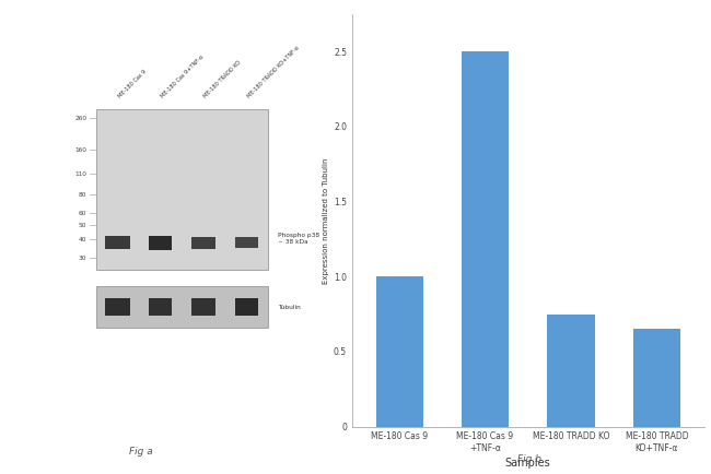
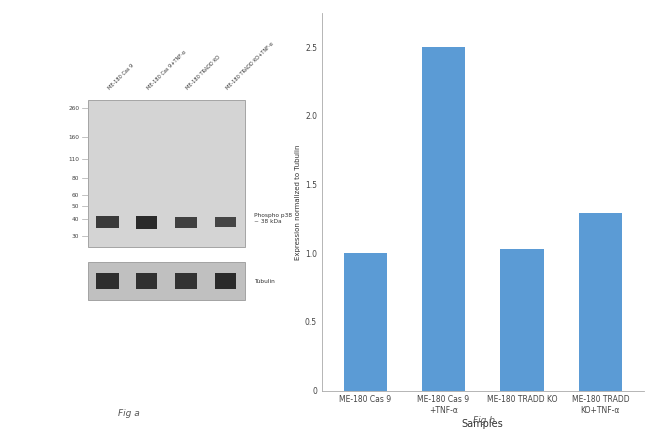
ME-180 TRADD KO: 0.75 -> 1.03
ME-180 TRADD KO+TNF-α: 0.65 -> 1.29
